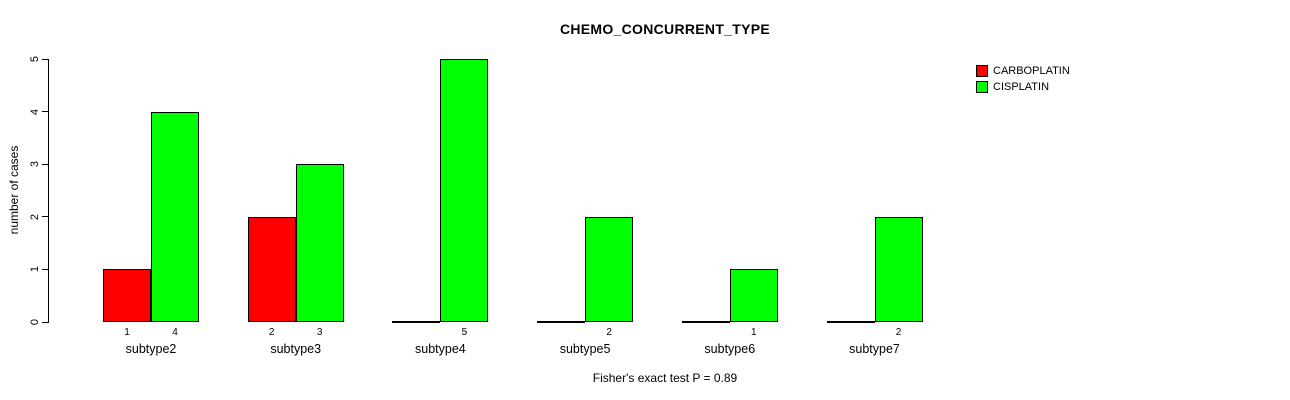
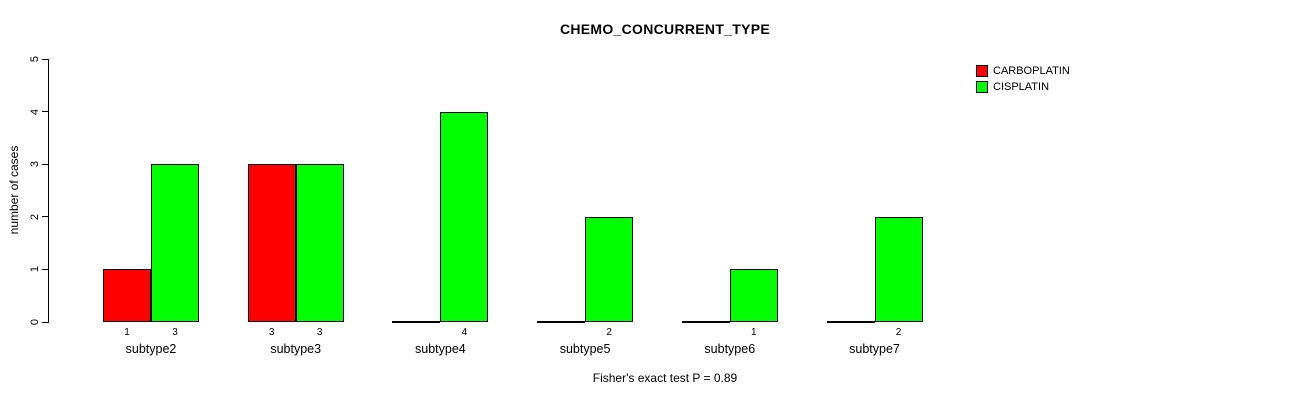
CISPLATIN/subtype2: 4 -> 3
CARBOPLATIN/subtype3: 2 -> 3
CISPLATIN/subtype4: 5 -> 4
